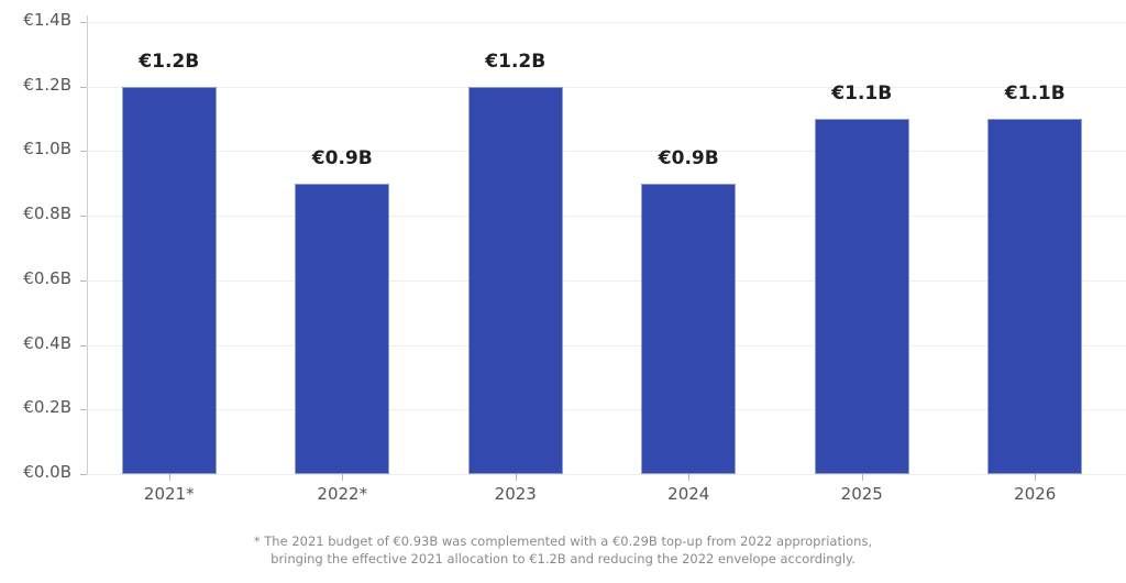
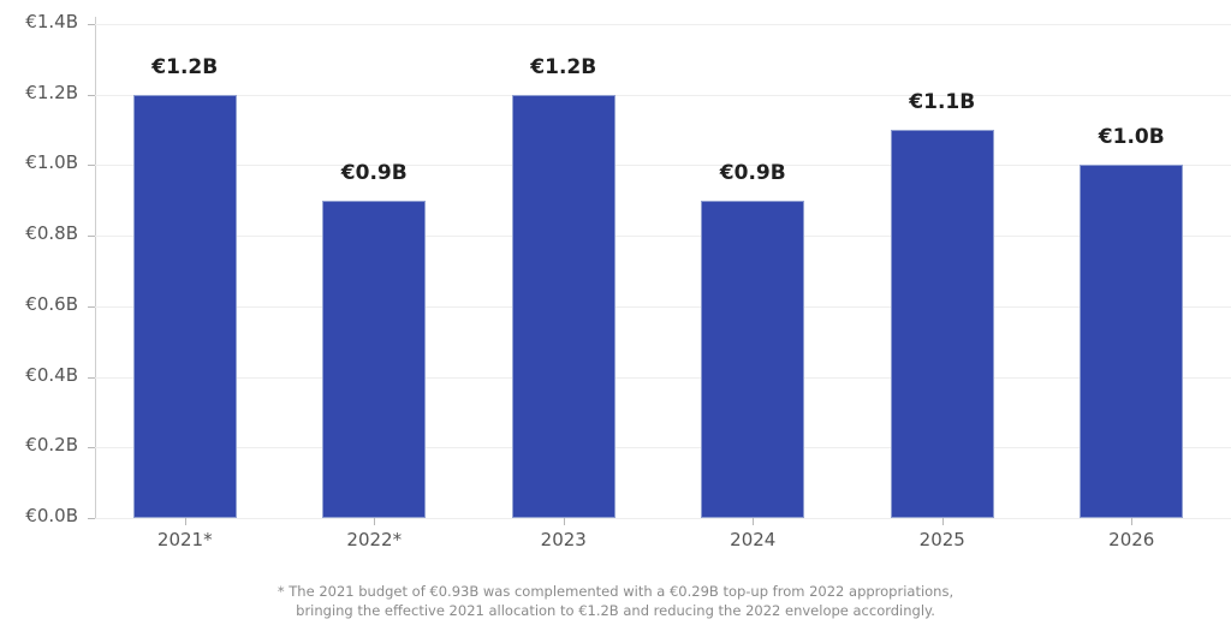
2026: €1.1B -> €1.0B
